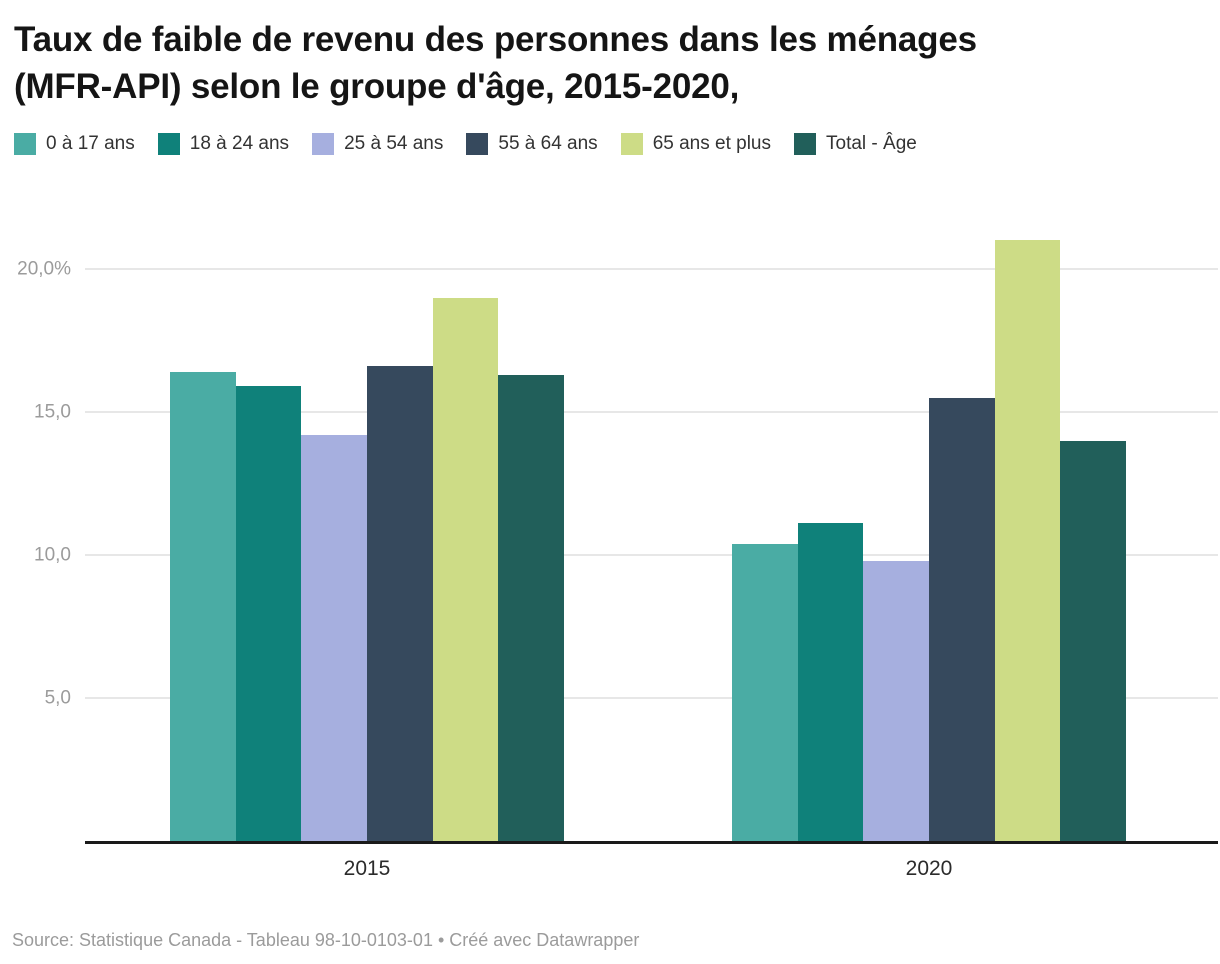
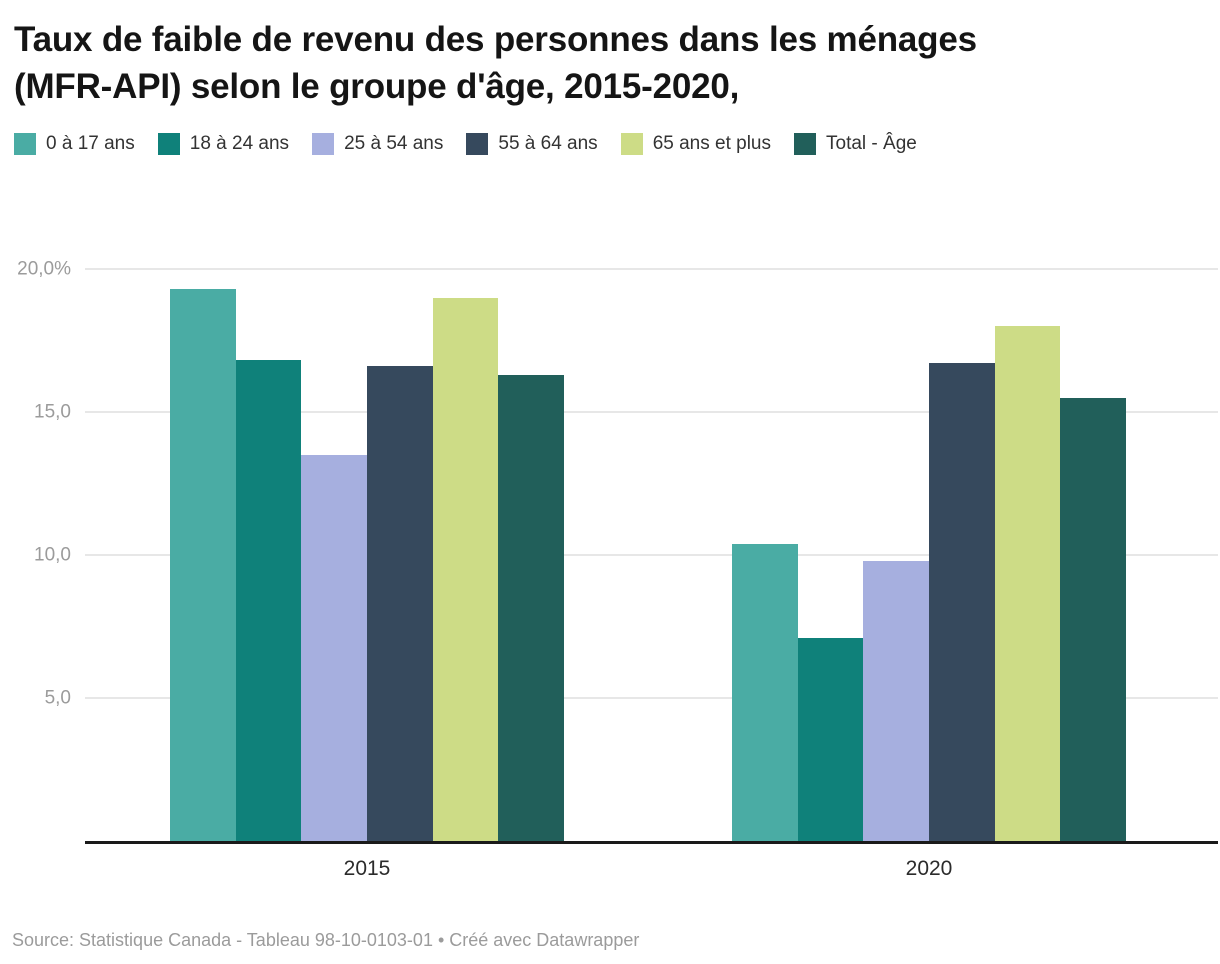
0 à 17 ans/2015: 16,4% -> 19,3%
18 à 24 ans/2015: 15,9% -> 16,8%
25 à 54 ans/2015: 14,2% -> 13,5%
18 à 24 ans/2020: 11,1% -> 7,1%
55 à 64 ans/2020: 15,5% -> 16,7%
65 ans et plus/2020: 21% -> 18%
Total - Âge/2020: 14,0% -> 15,5%
